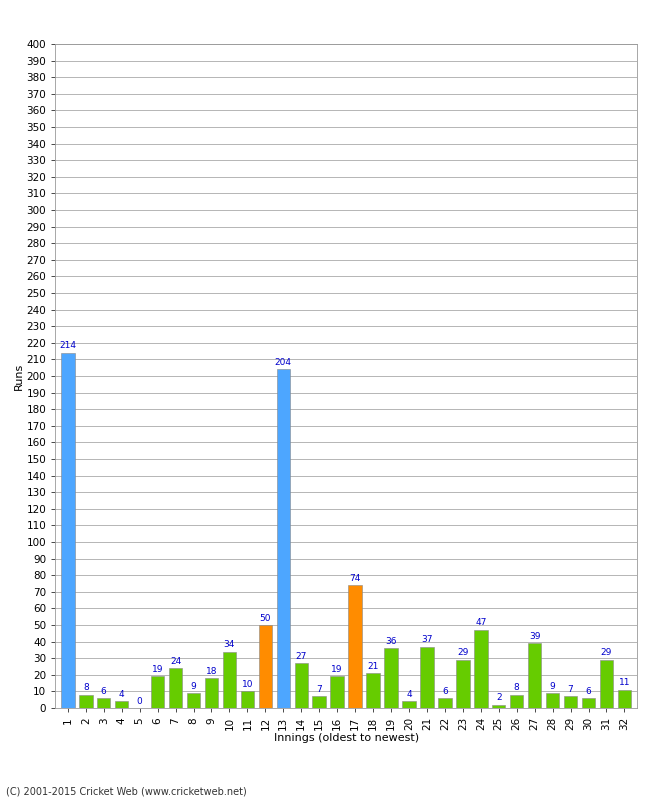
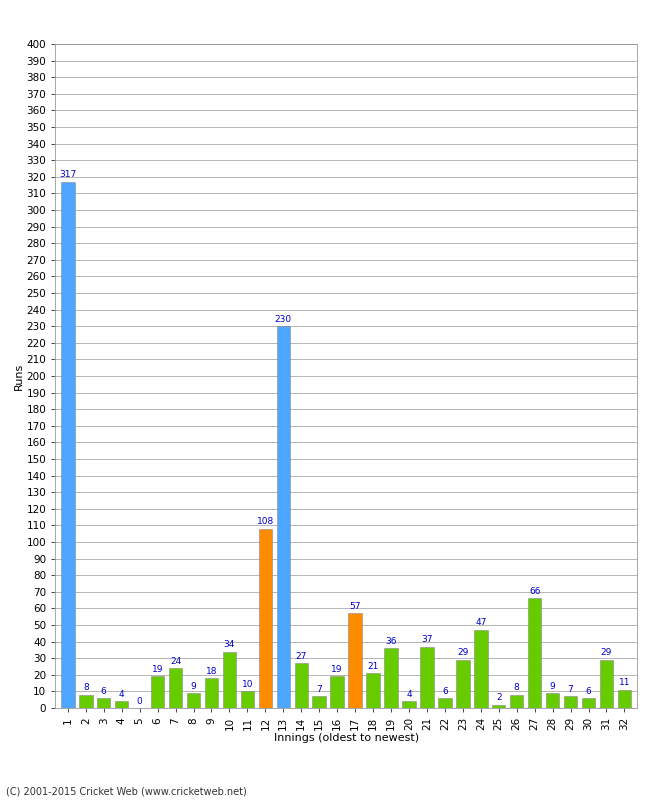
1: 214 -> 317
12: 50 -> 108
13: 204 -> 230
17: 74 -> 57
27: 39 -> 66
